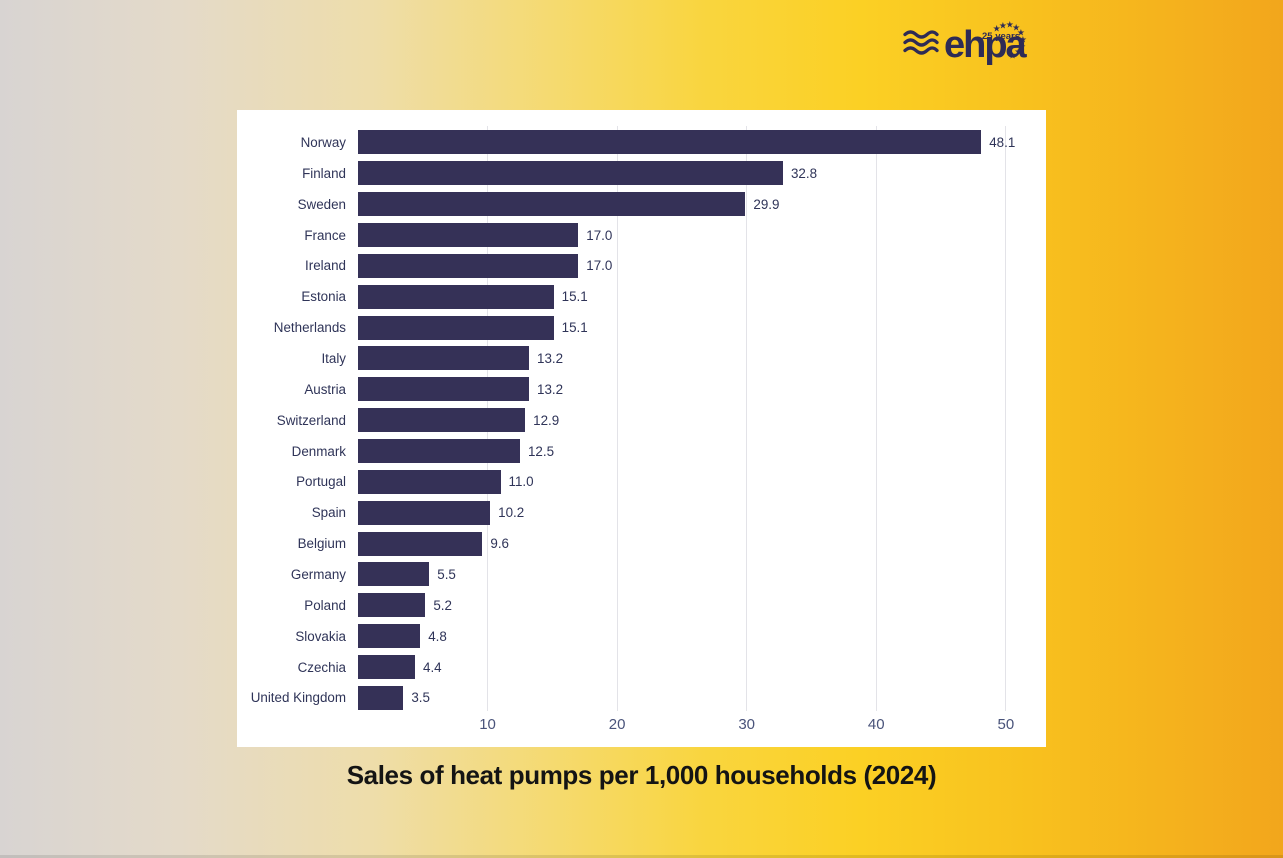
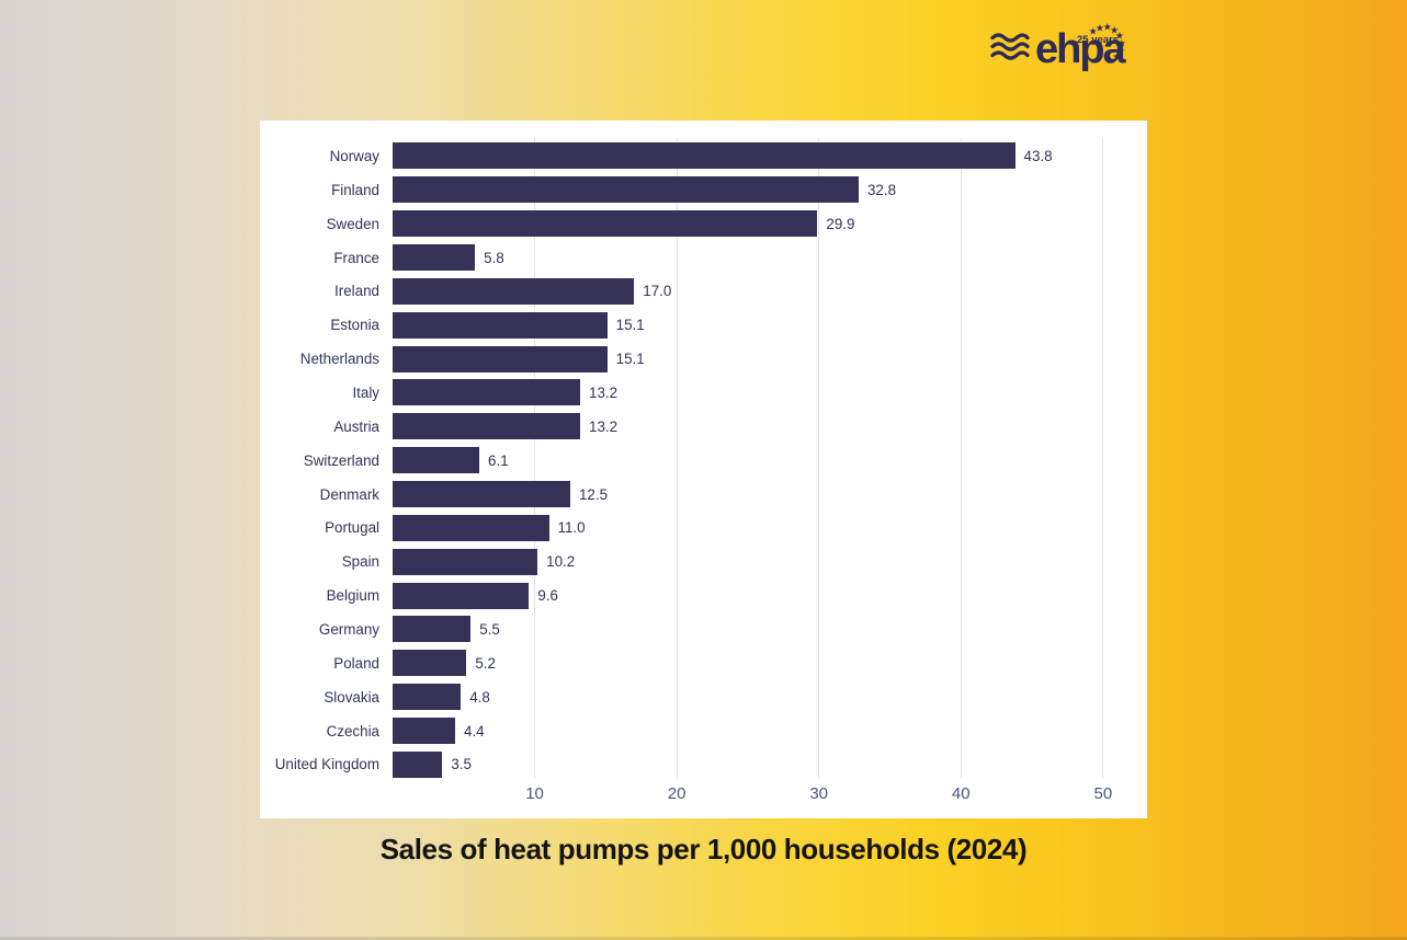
Norway: 48.1 -> 43.8
France: 17.0 -> 5.8
Switzerland: 12.9 -> 6.1
